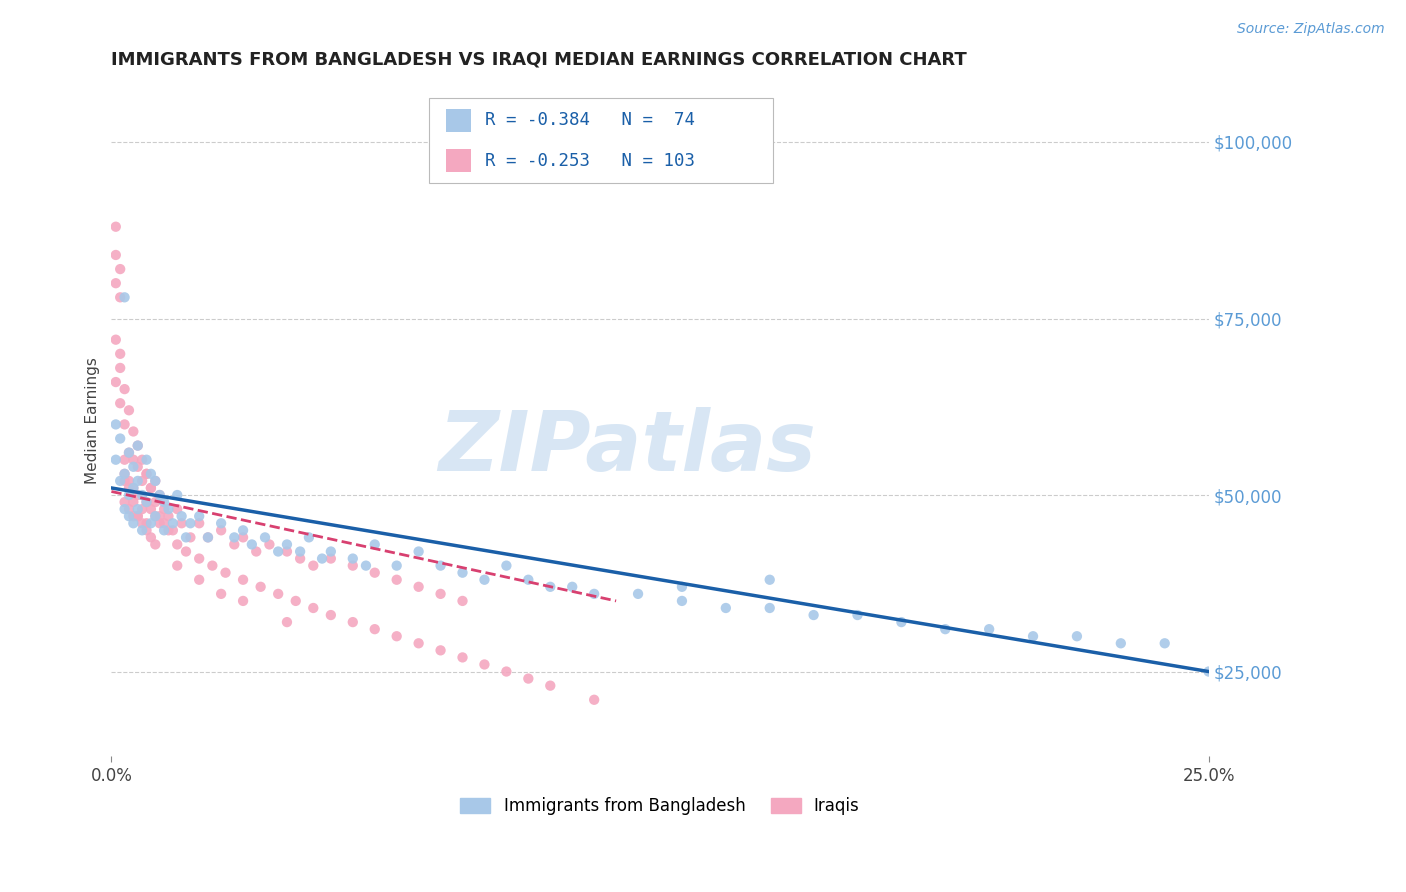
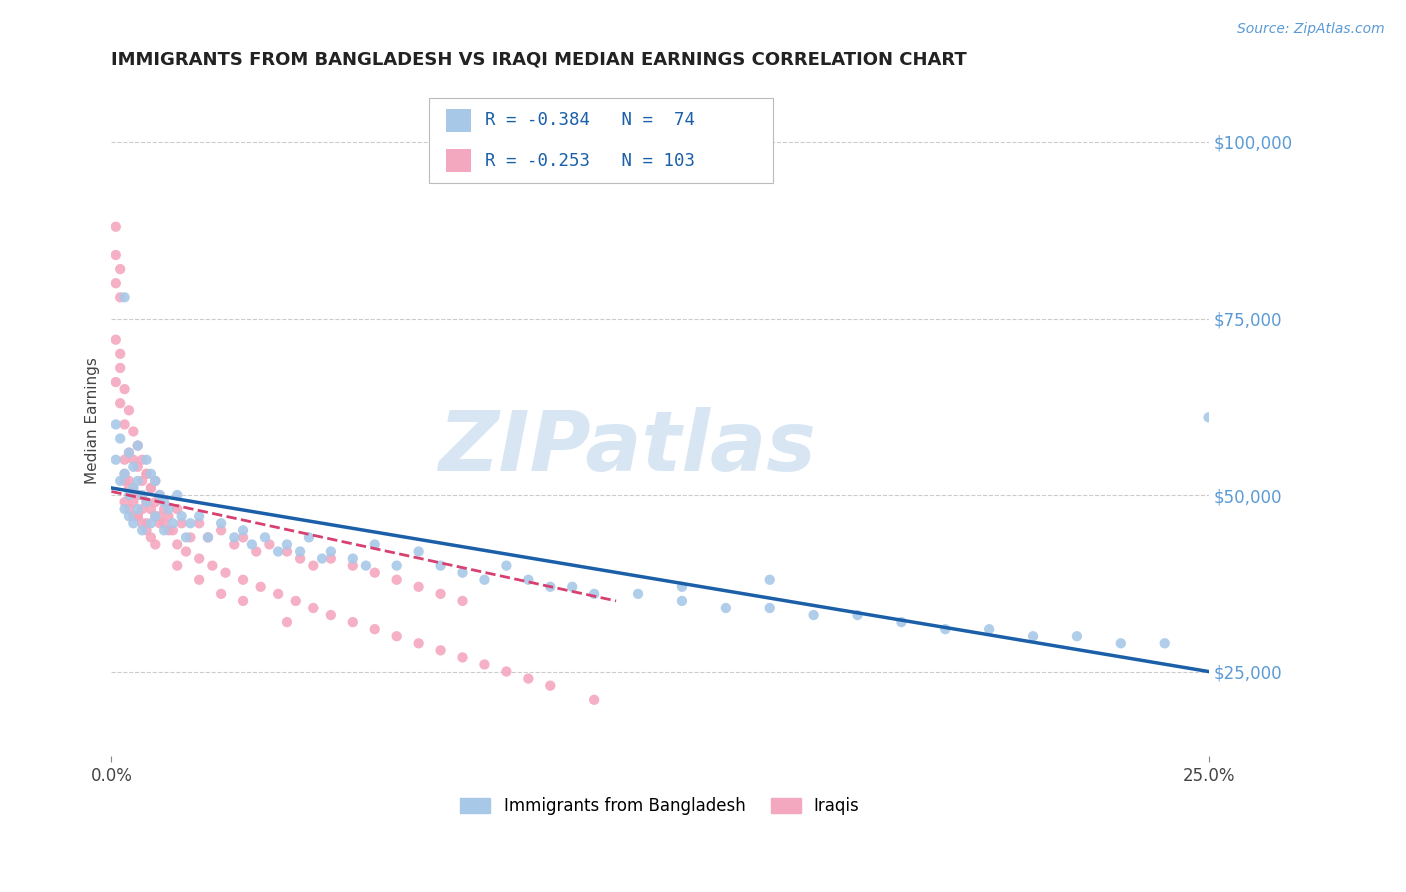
Immigrants from Bangladesh/25.0%: $25,000 -> $61,000
